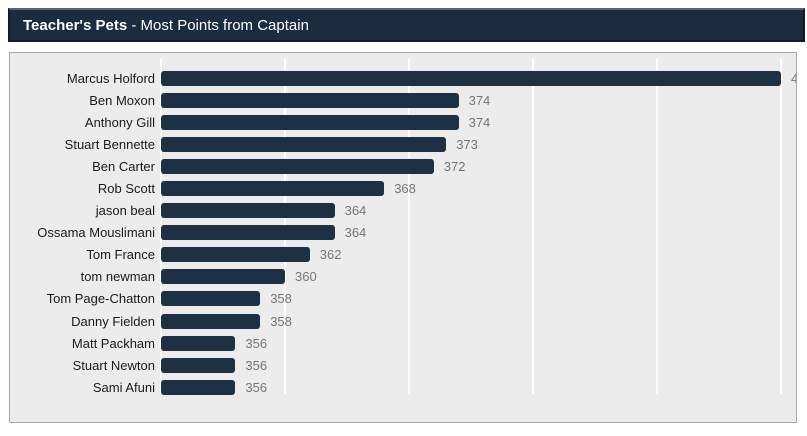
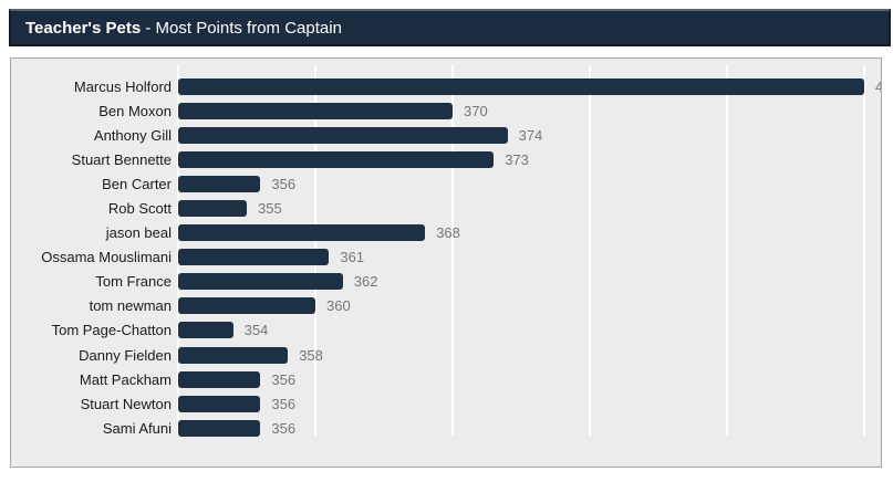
Ben Moxon: 374 -> 370
Ben Carter: 372 -> 356
Rob Scott: 368 -> 355
jason beal: 364 -> 368
Ossama Mouslimani: 364 -> 361
Tom Page-Chatton: 358 -> 354
